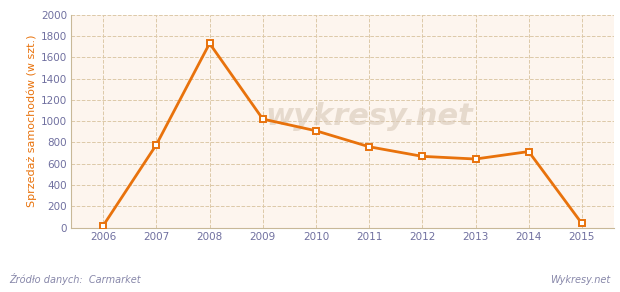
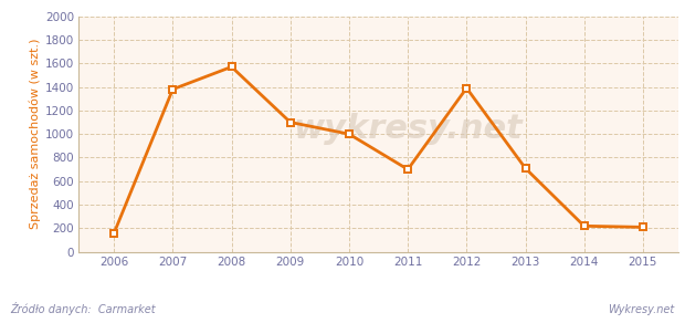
2006: 20 -> 160
2007: 780 -> 1380
2008: 1730 -> 1570
2009: 1020 -> 1100
2010: 910 -> 1000
2011: 760 -> 700
2012: 670 -> 1390
2013: 640 -> 710
2014: 720 -> 220
2015: 40 -> 210
